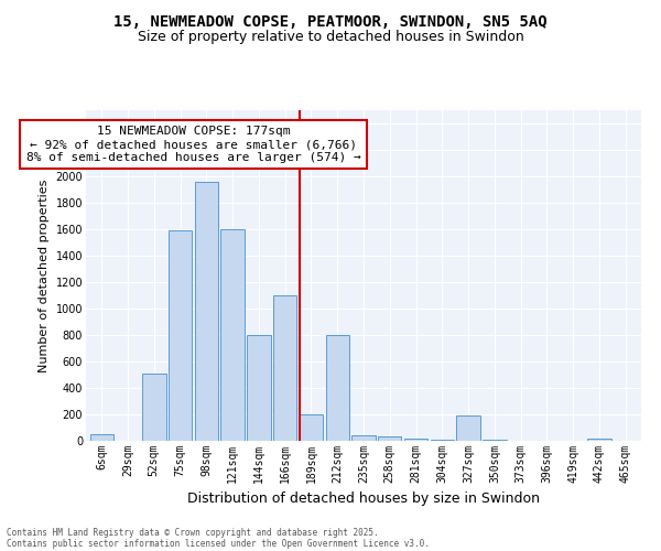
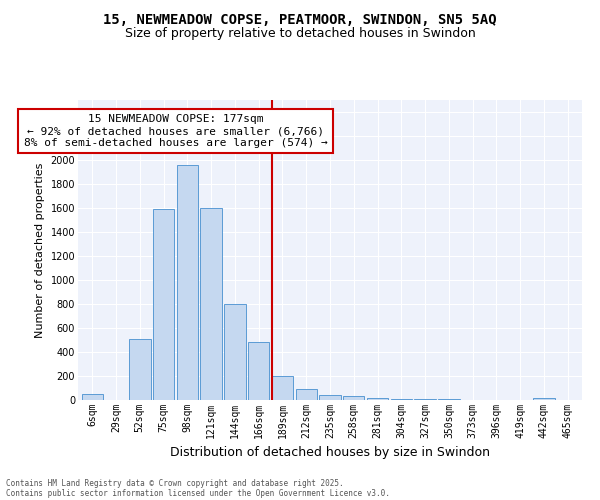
166sqm: 1100 -> 480
212sqm: 800 -> 90
327sqm: 190 -> 0
